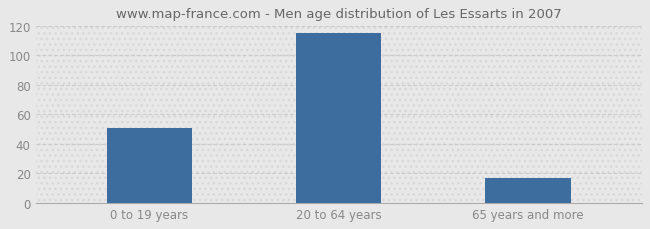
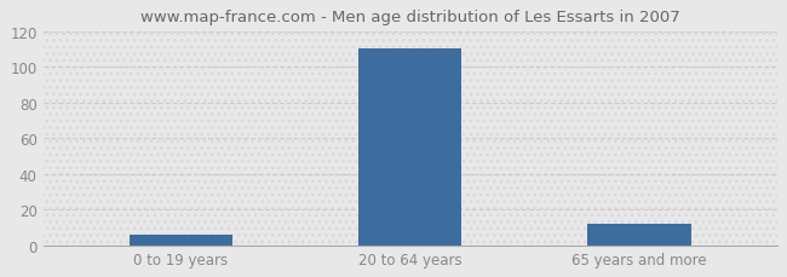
0 to 19 years: 51 -> 6
20 to 64 years: 115 -> 110
65 years and more: 17 -> 12
